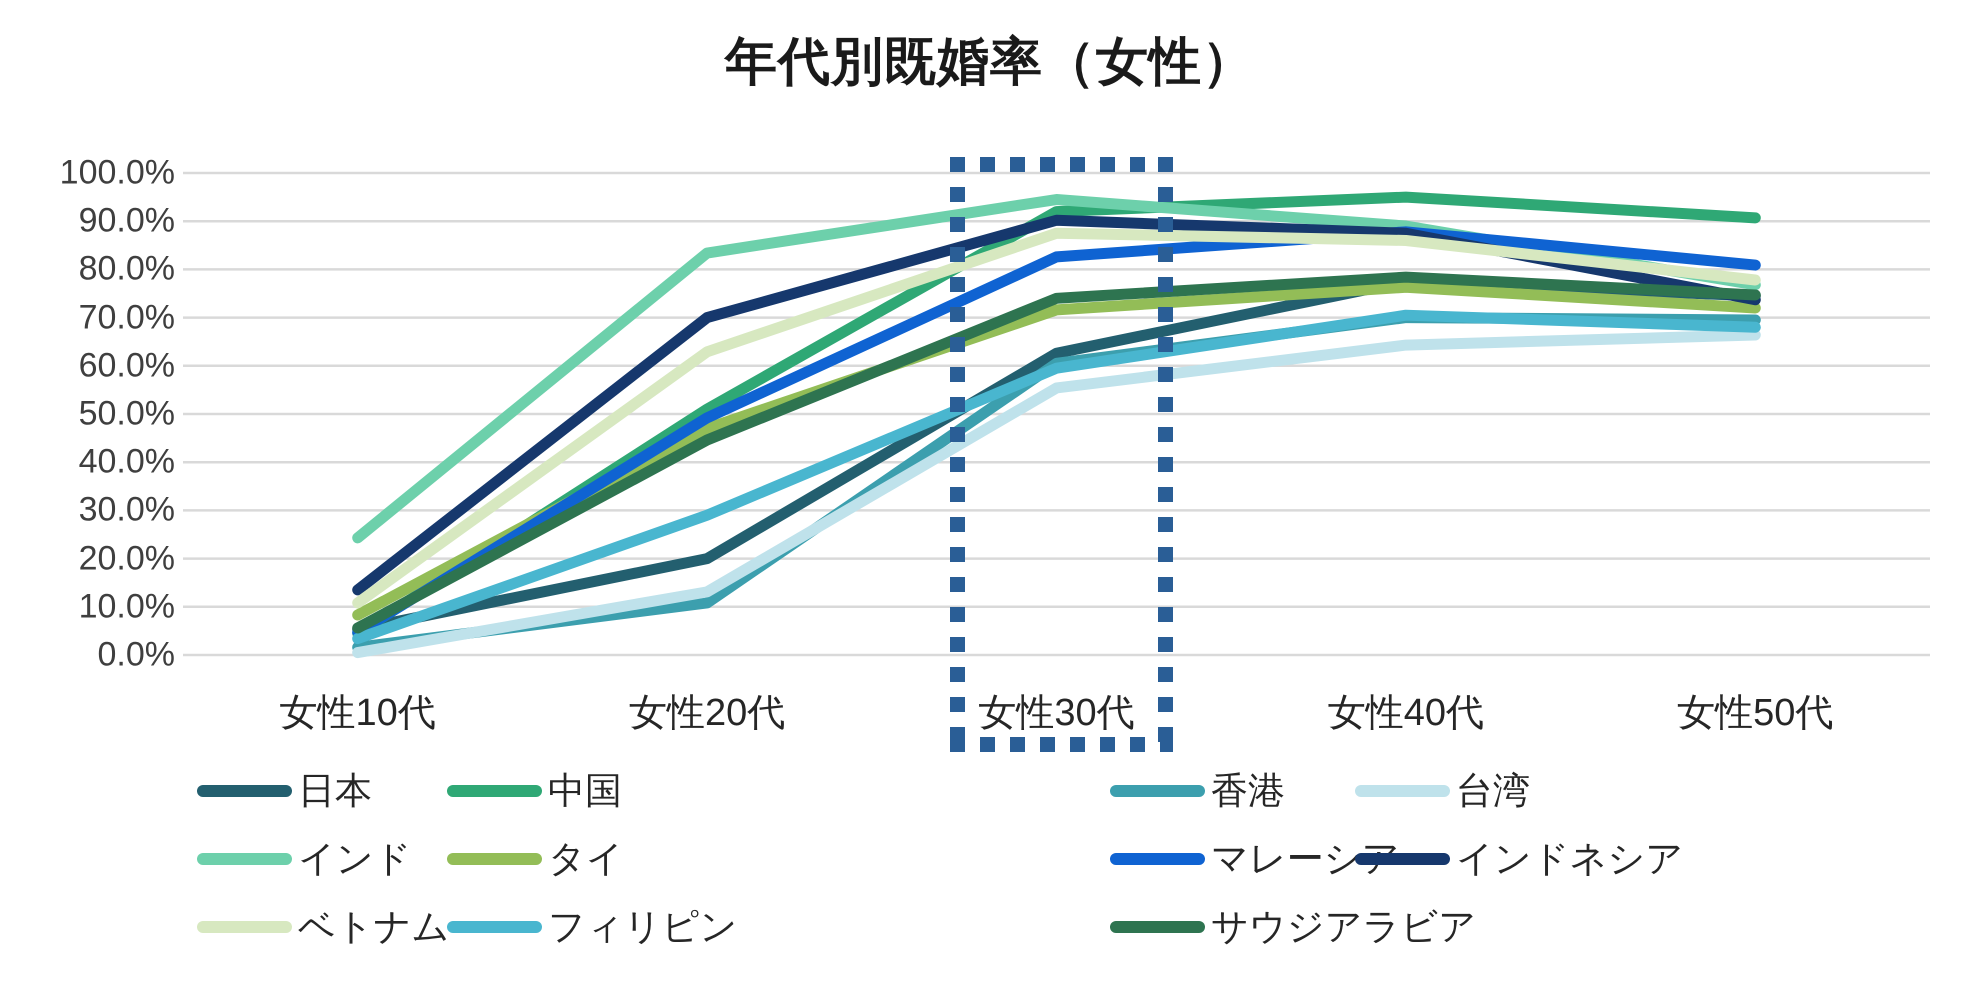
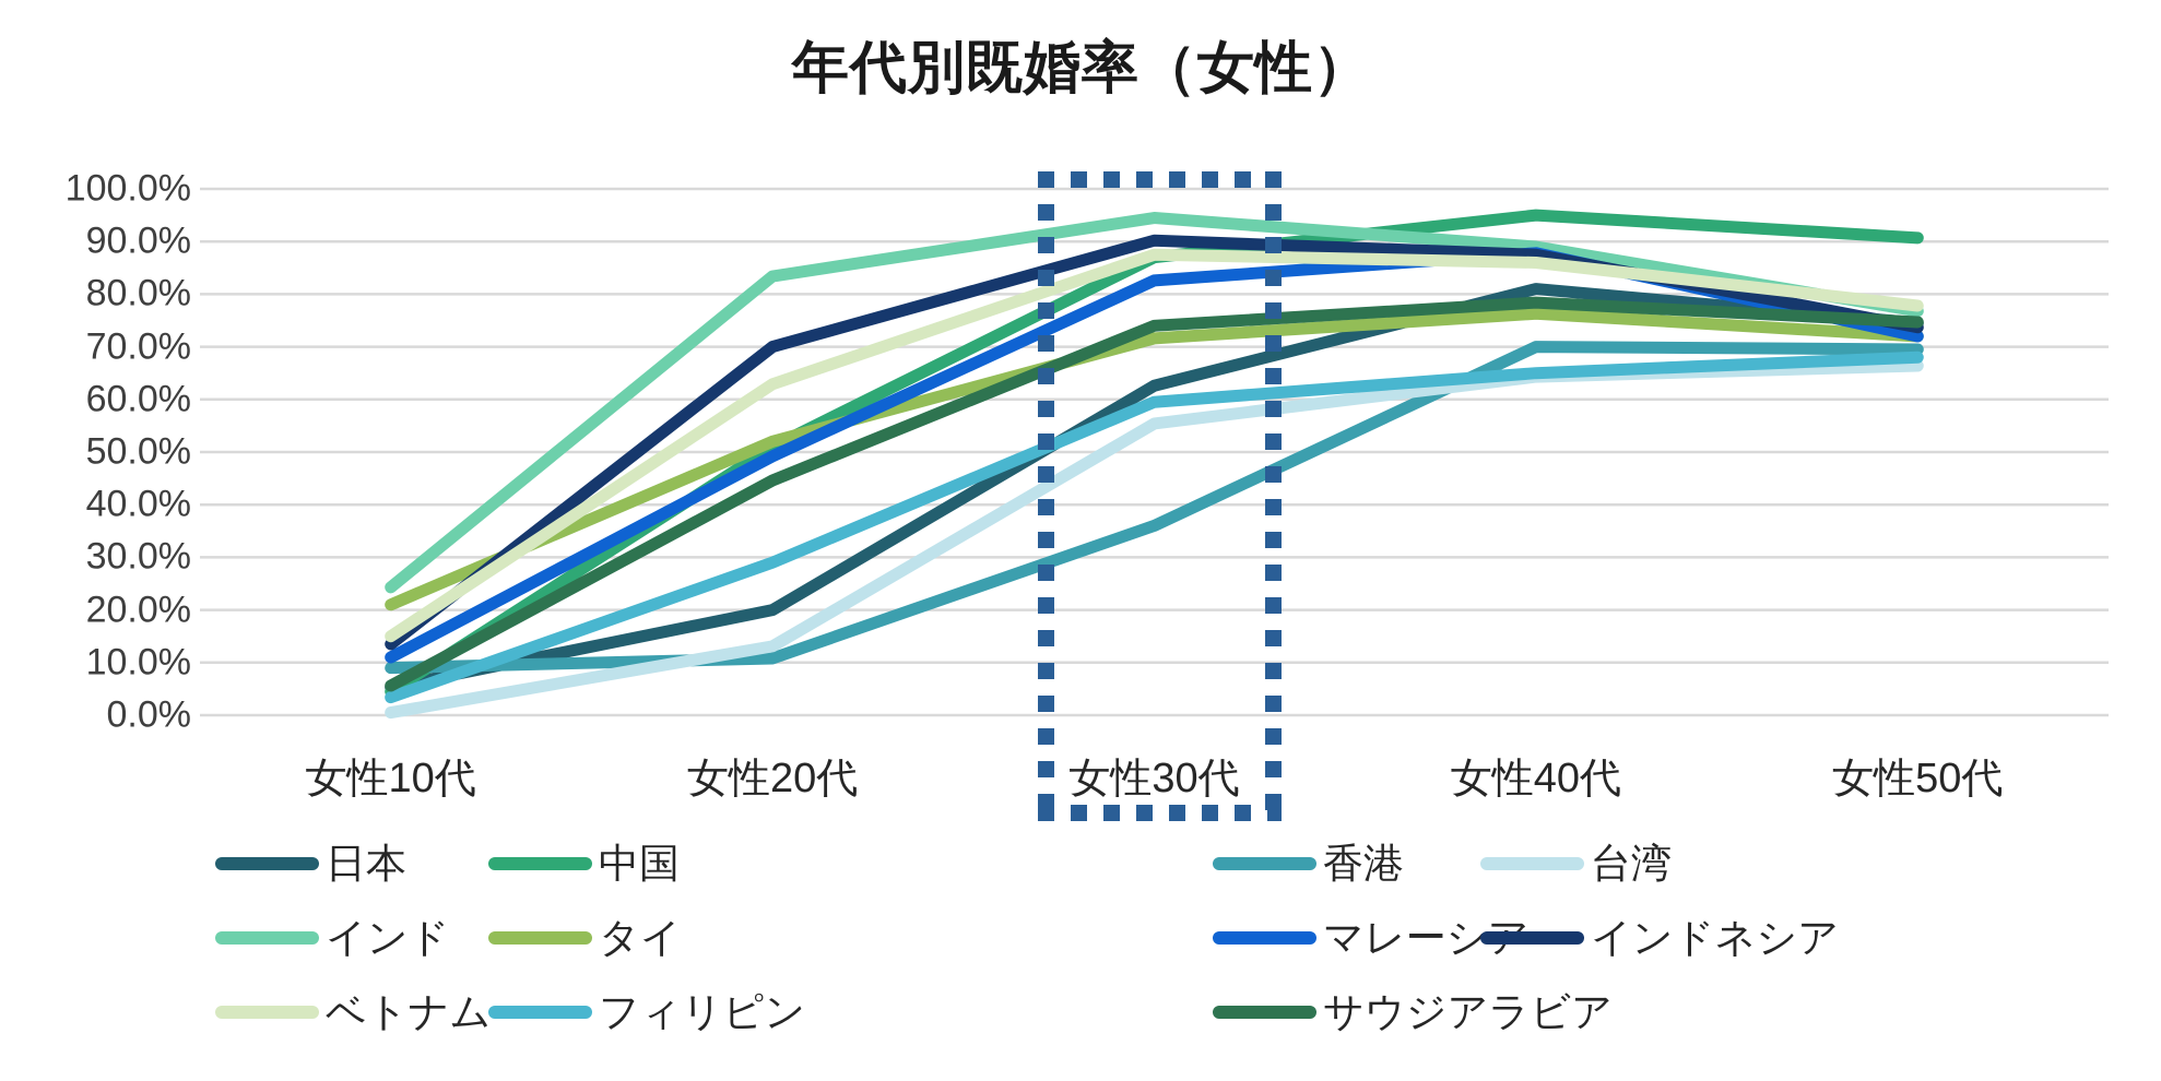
香港/女性10代: 2% -> 9%
タイ/女性10代: 8% -> 21%
マレーシア/女性10代: 5% -> 11%
ベトナム/女性10代: 11% -> 15%
タイ/女性20代: 47% -> 52%
中国/女性30代: 92% -> 87%
香港/女性30代: 60% -> 36%
日本/女性40代: 78% -> 81%
フィリピン/女性40代: 70% -> 65%
マレーシア/女性50代: 81% -> 72%
